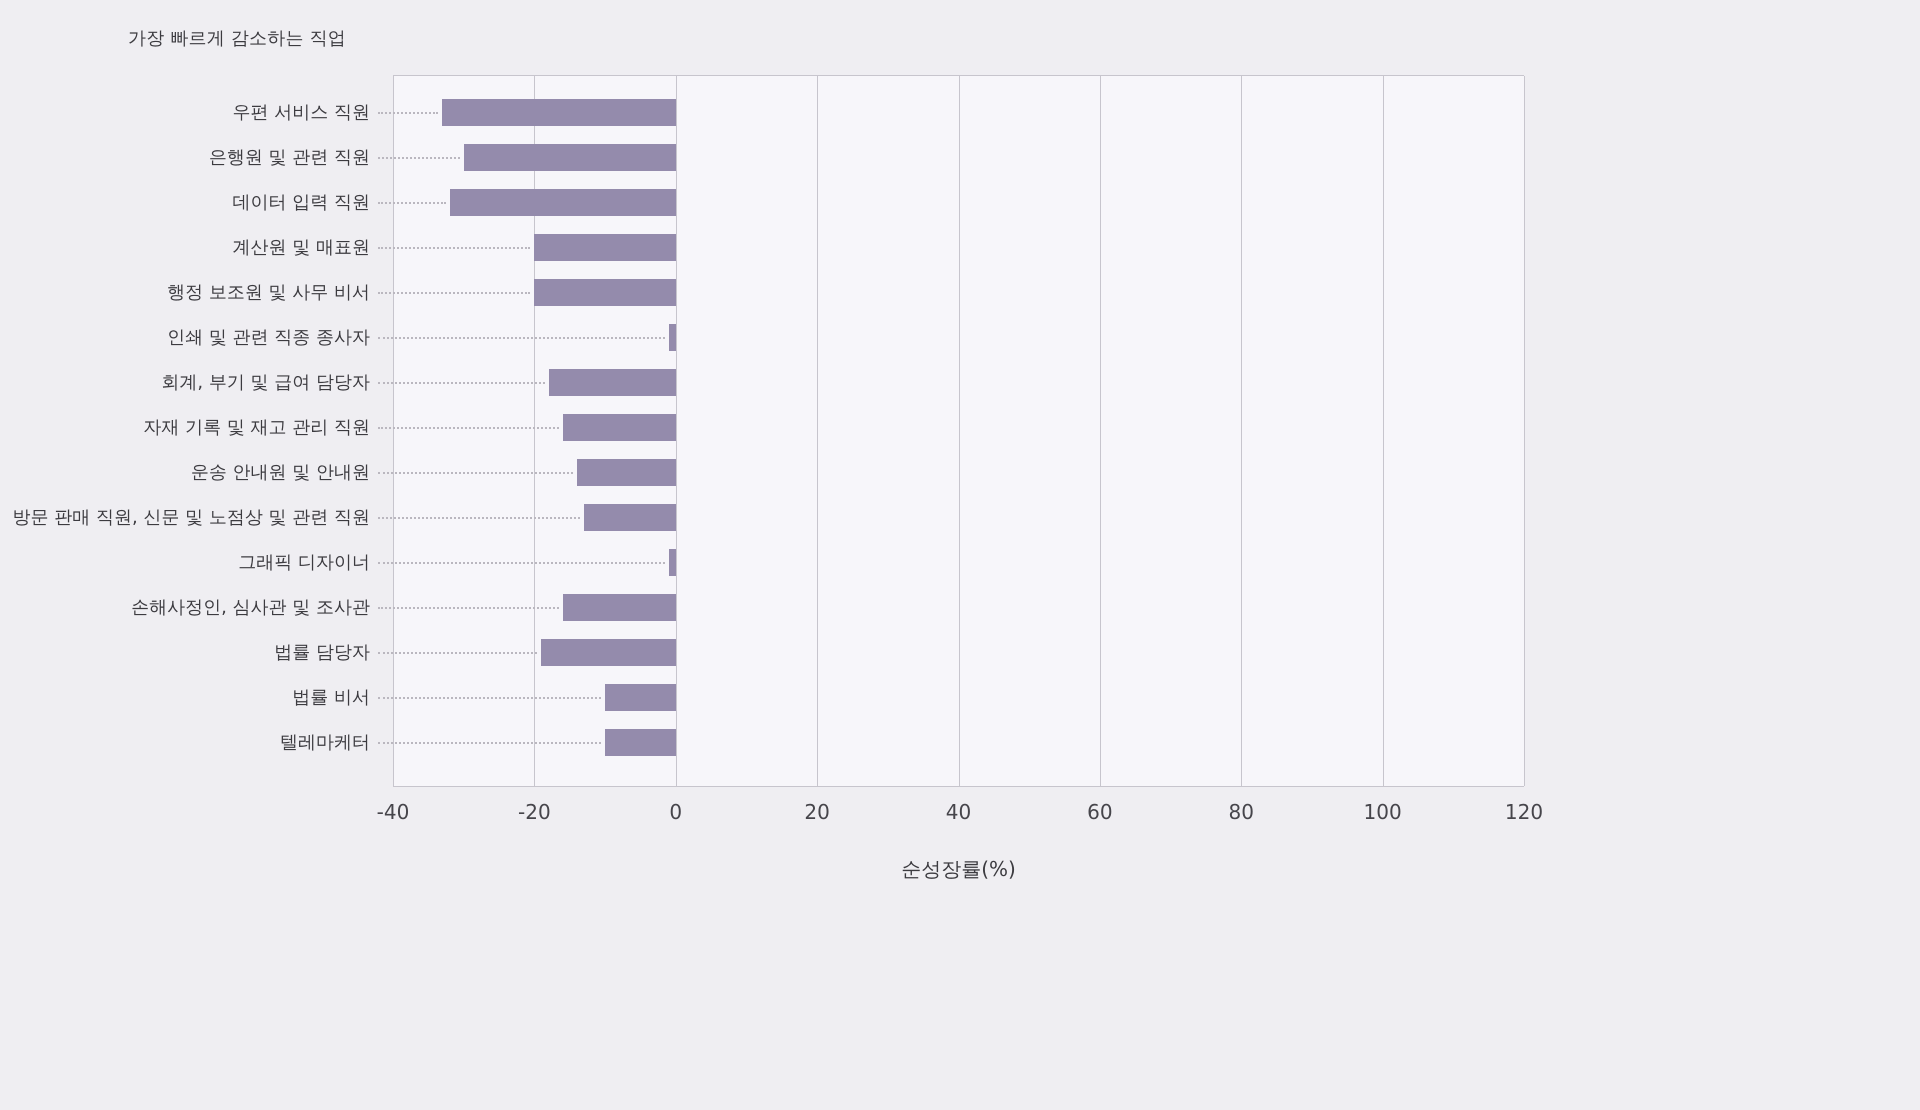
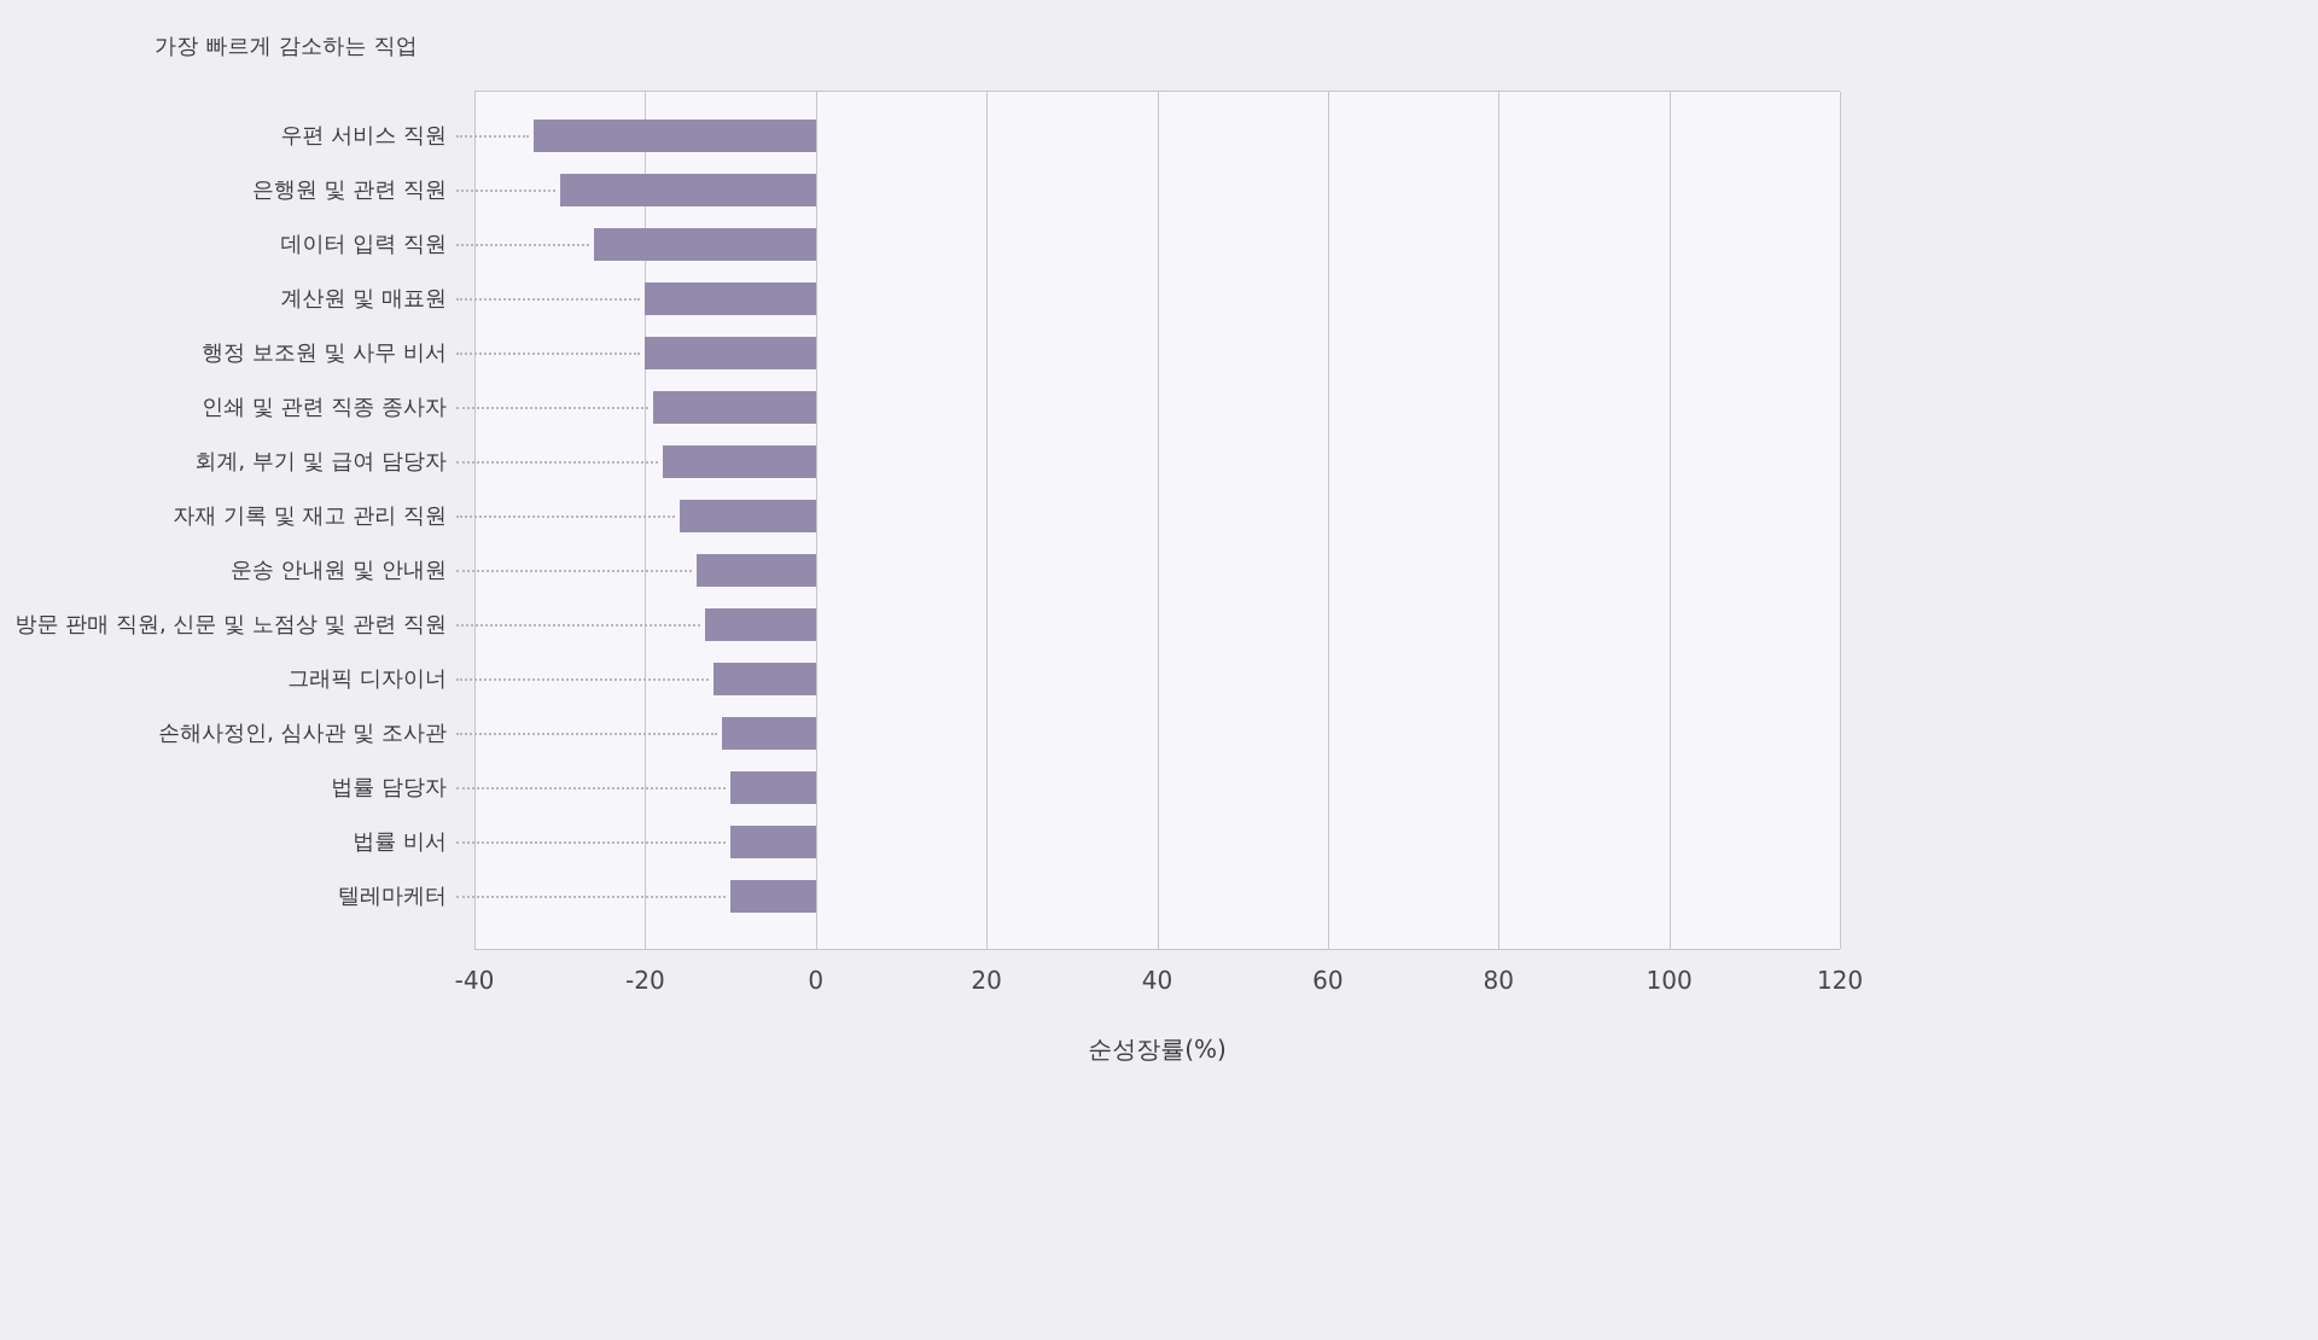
데이터 입력 직원: -32 -> -26
인쇄 및 관련 직종 종사자: -1 -> -19
그래픽 디자이너: -1 -> -12
손해사정인, 심사관 및 조사관: -16 -> -11
법률 담당자: -19 -> -10
